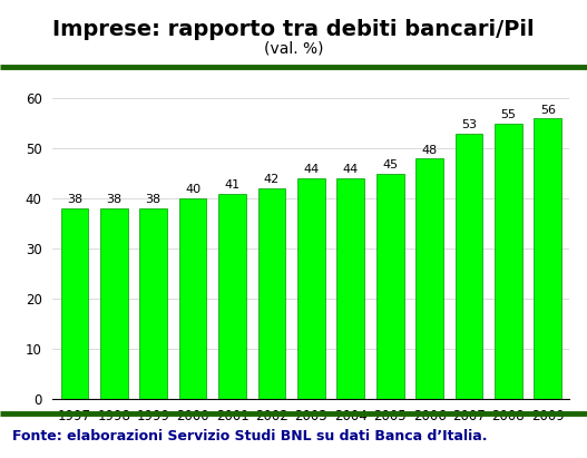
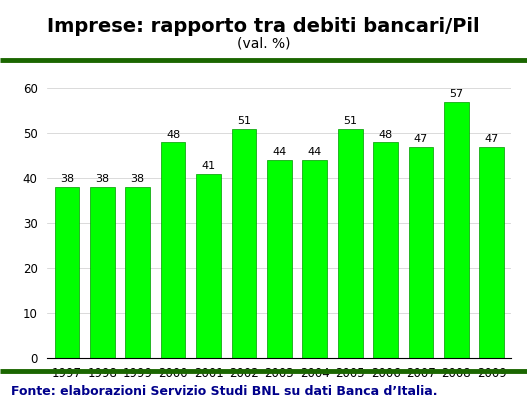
2000: 40 -> 48
2002: 42 -> 51
2005: 45 -> 51
2007: 53 -> 47
2008: 55 -> 57
2009: 56 -> 47
